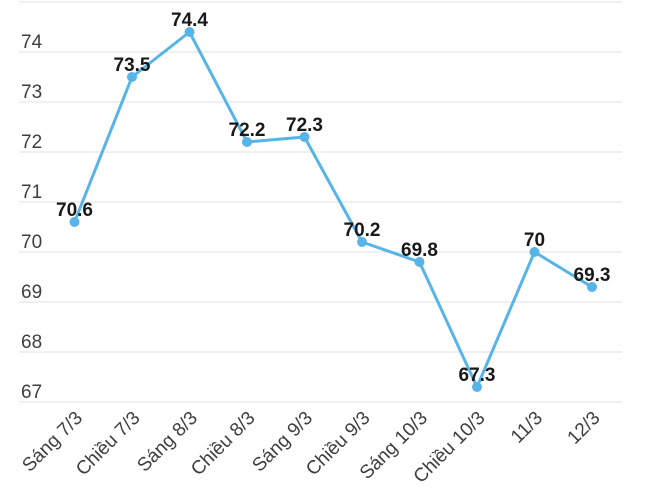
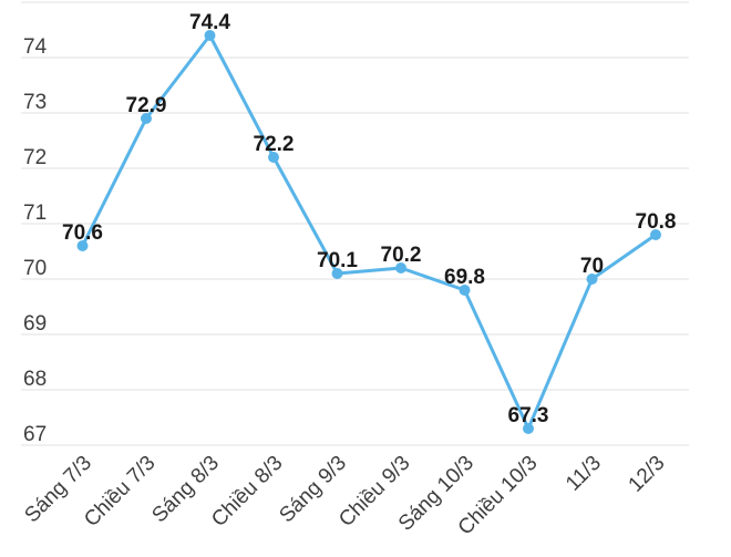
Chiều 7/3: 73.5 -> 72.9
Sáng 9/3: 72.3 -> 70.1
12/3: 69.3 -> 70.8
